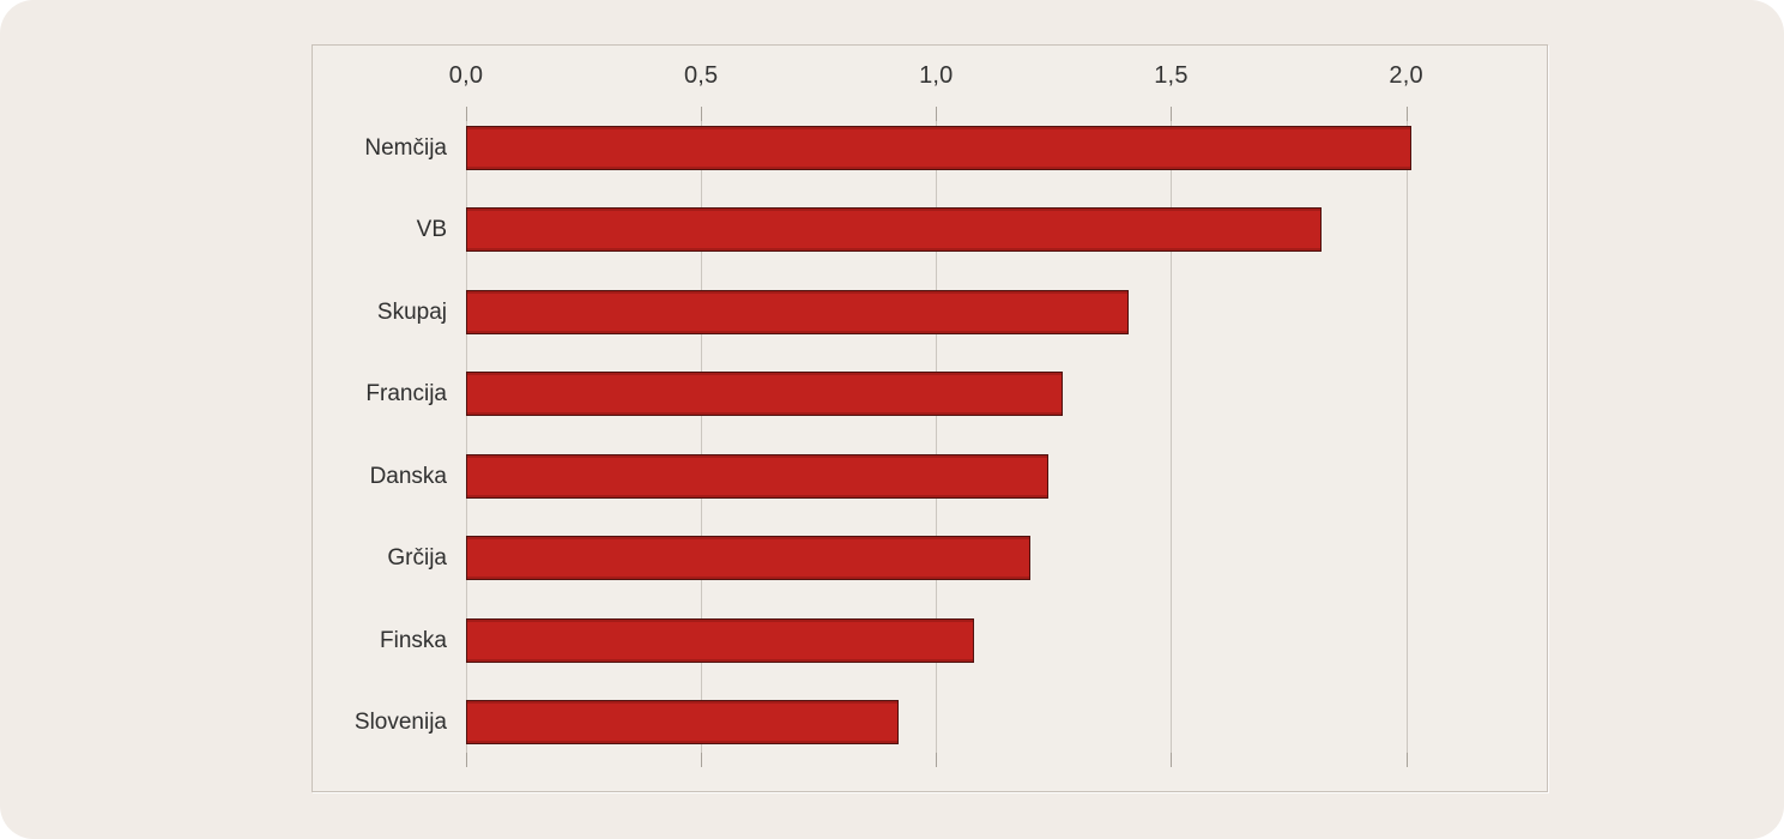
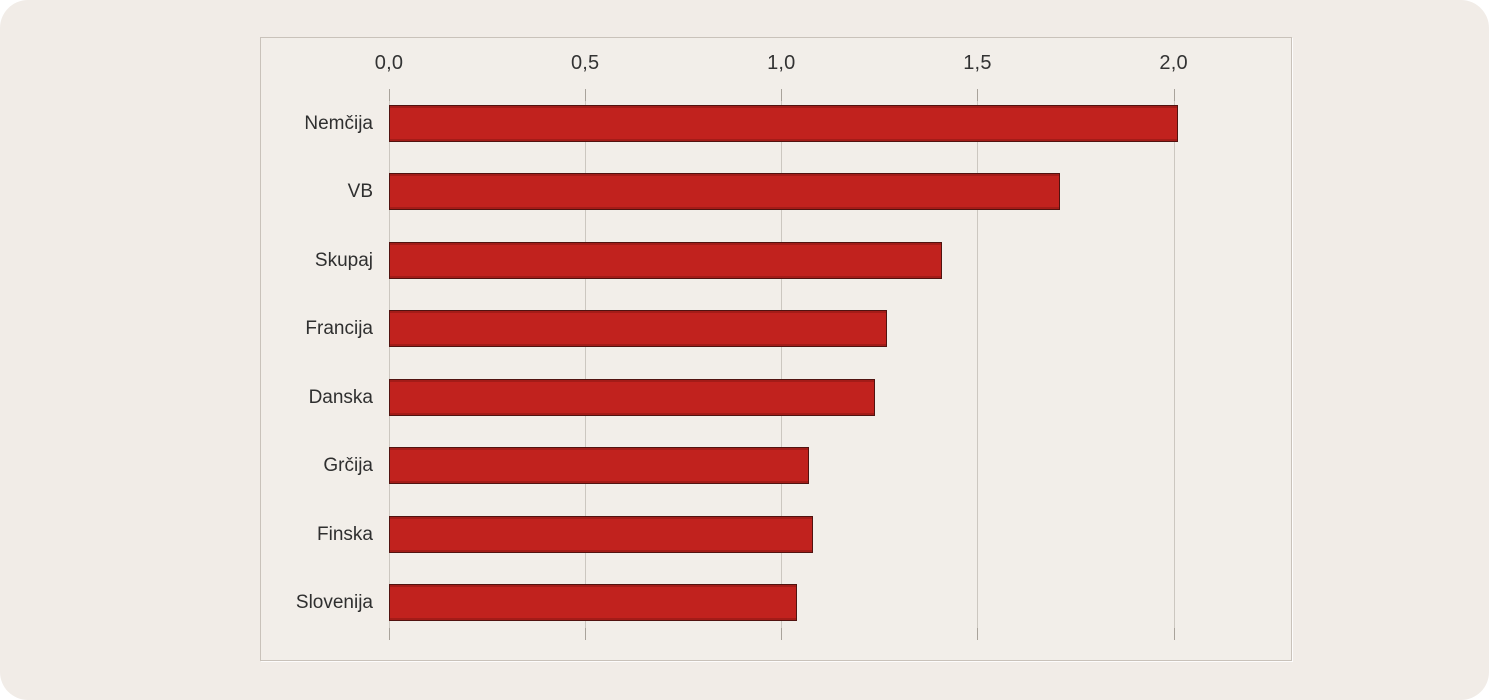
VB: 1,82 -> 1,71
Grčija: 1,20 -> 1,07
Slovenija: 0,92 -> 1,04
